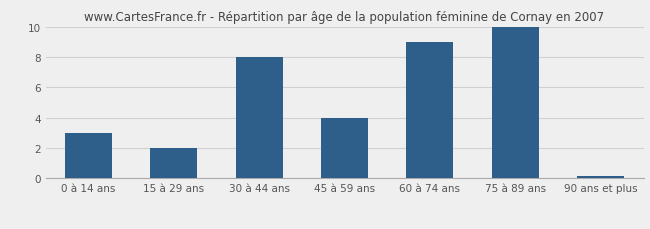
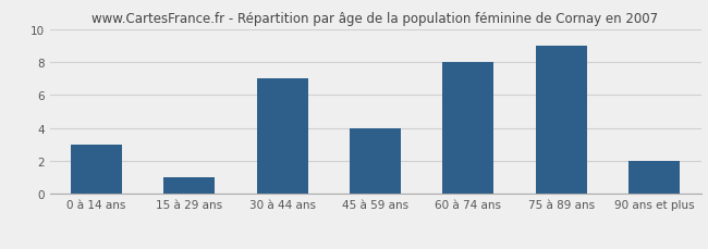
15 à 29 ans: 2.0 -> 1.0
30 à 44 ans: 8.0 -> 7.0
60 à 74 ans: 9.0 -> 8.0
75 à 89 ans: 10.0 -> 9.0
90 ans et plus: 0.1 -> 2.0
